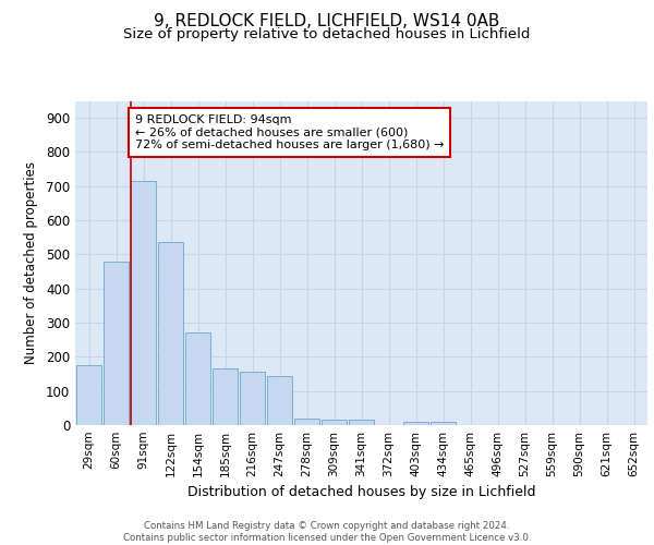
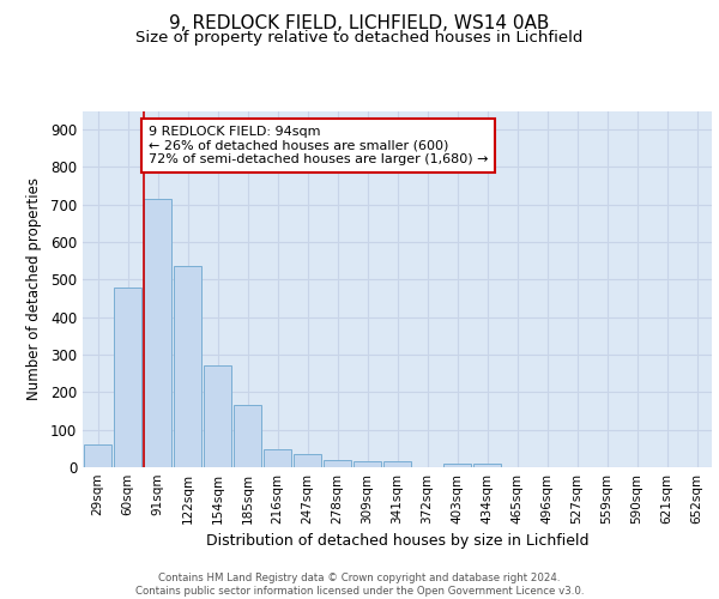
29sqm: 175 -> 60
216sqm: 155 -> 47
247sqm: 145 -> 35
